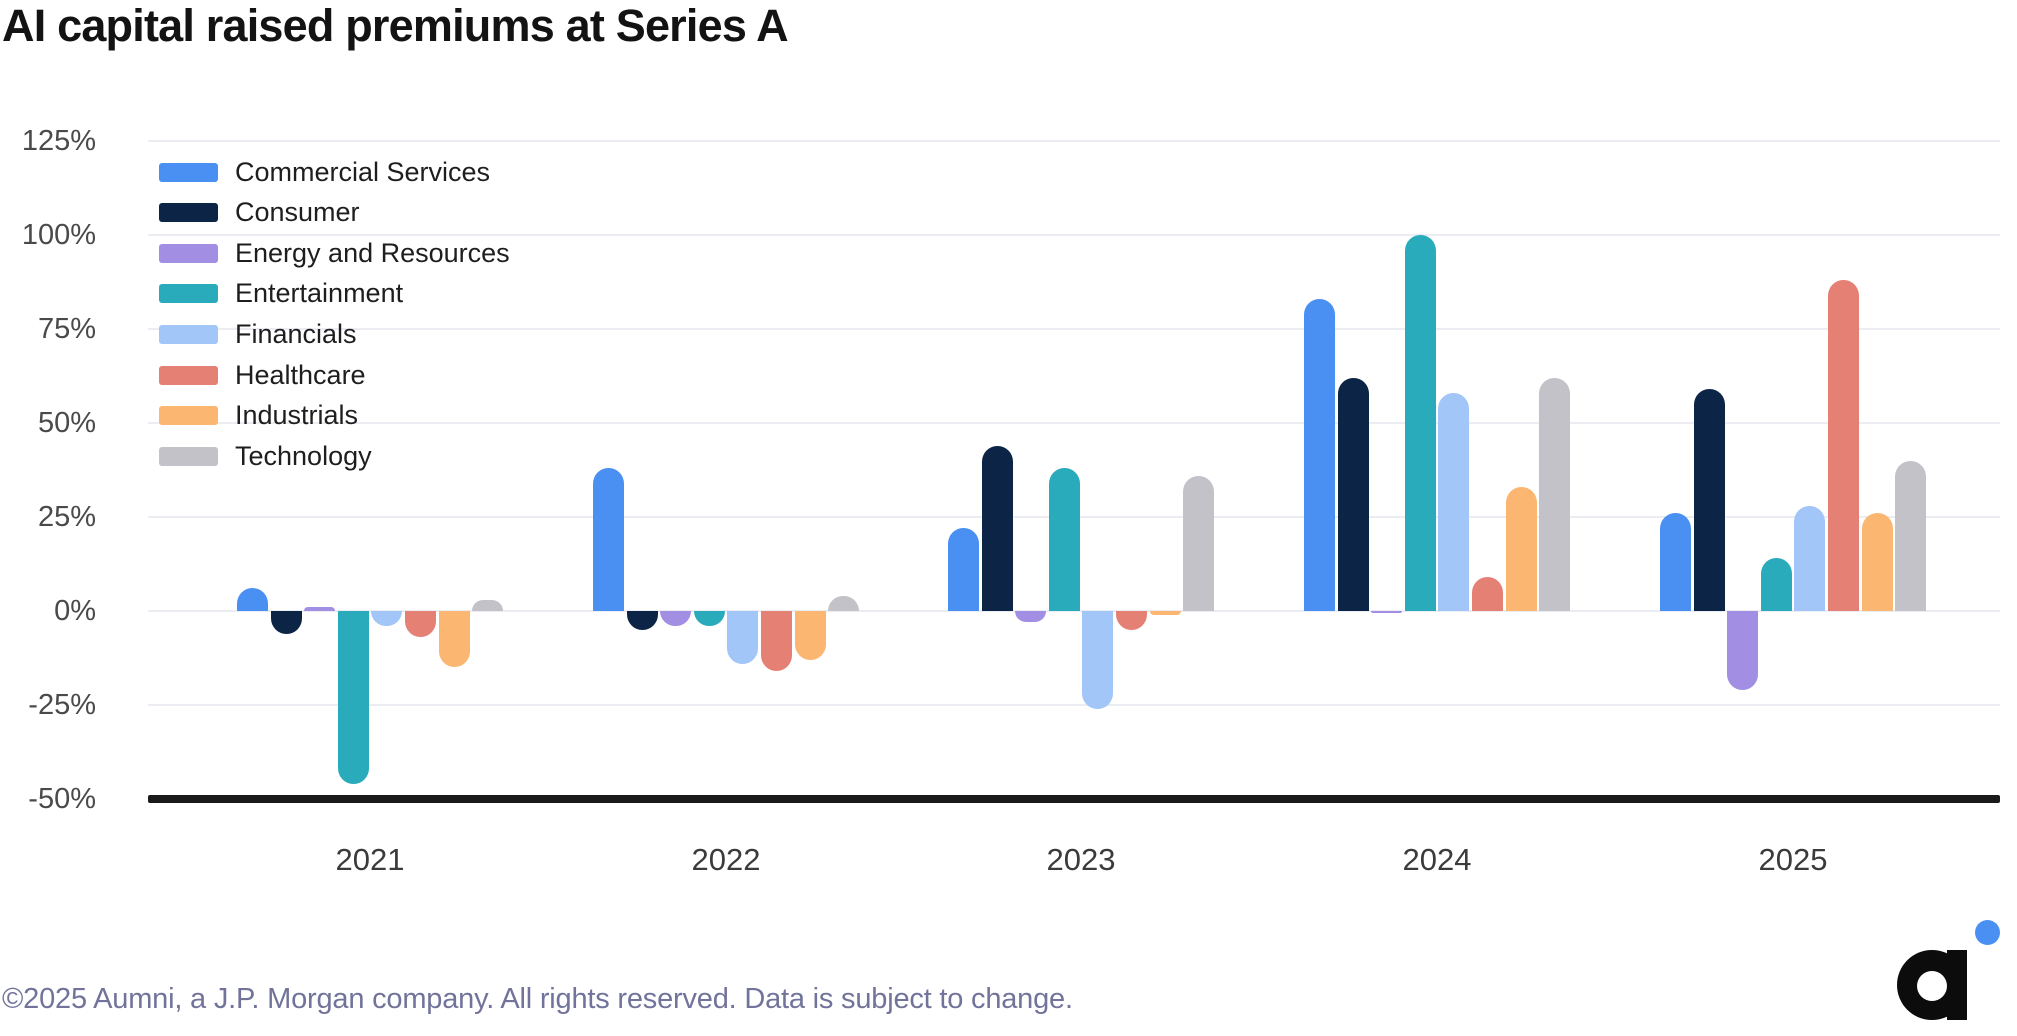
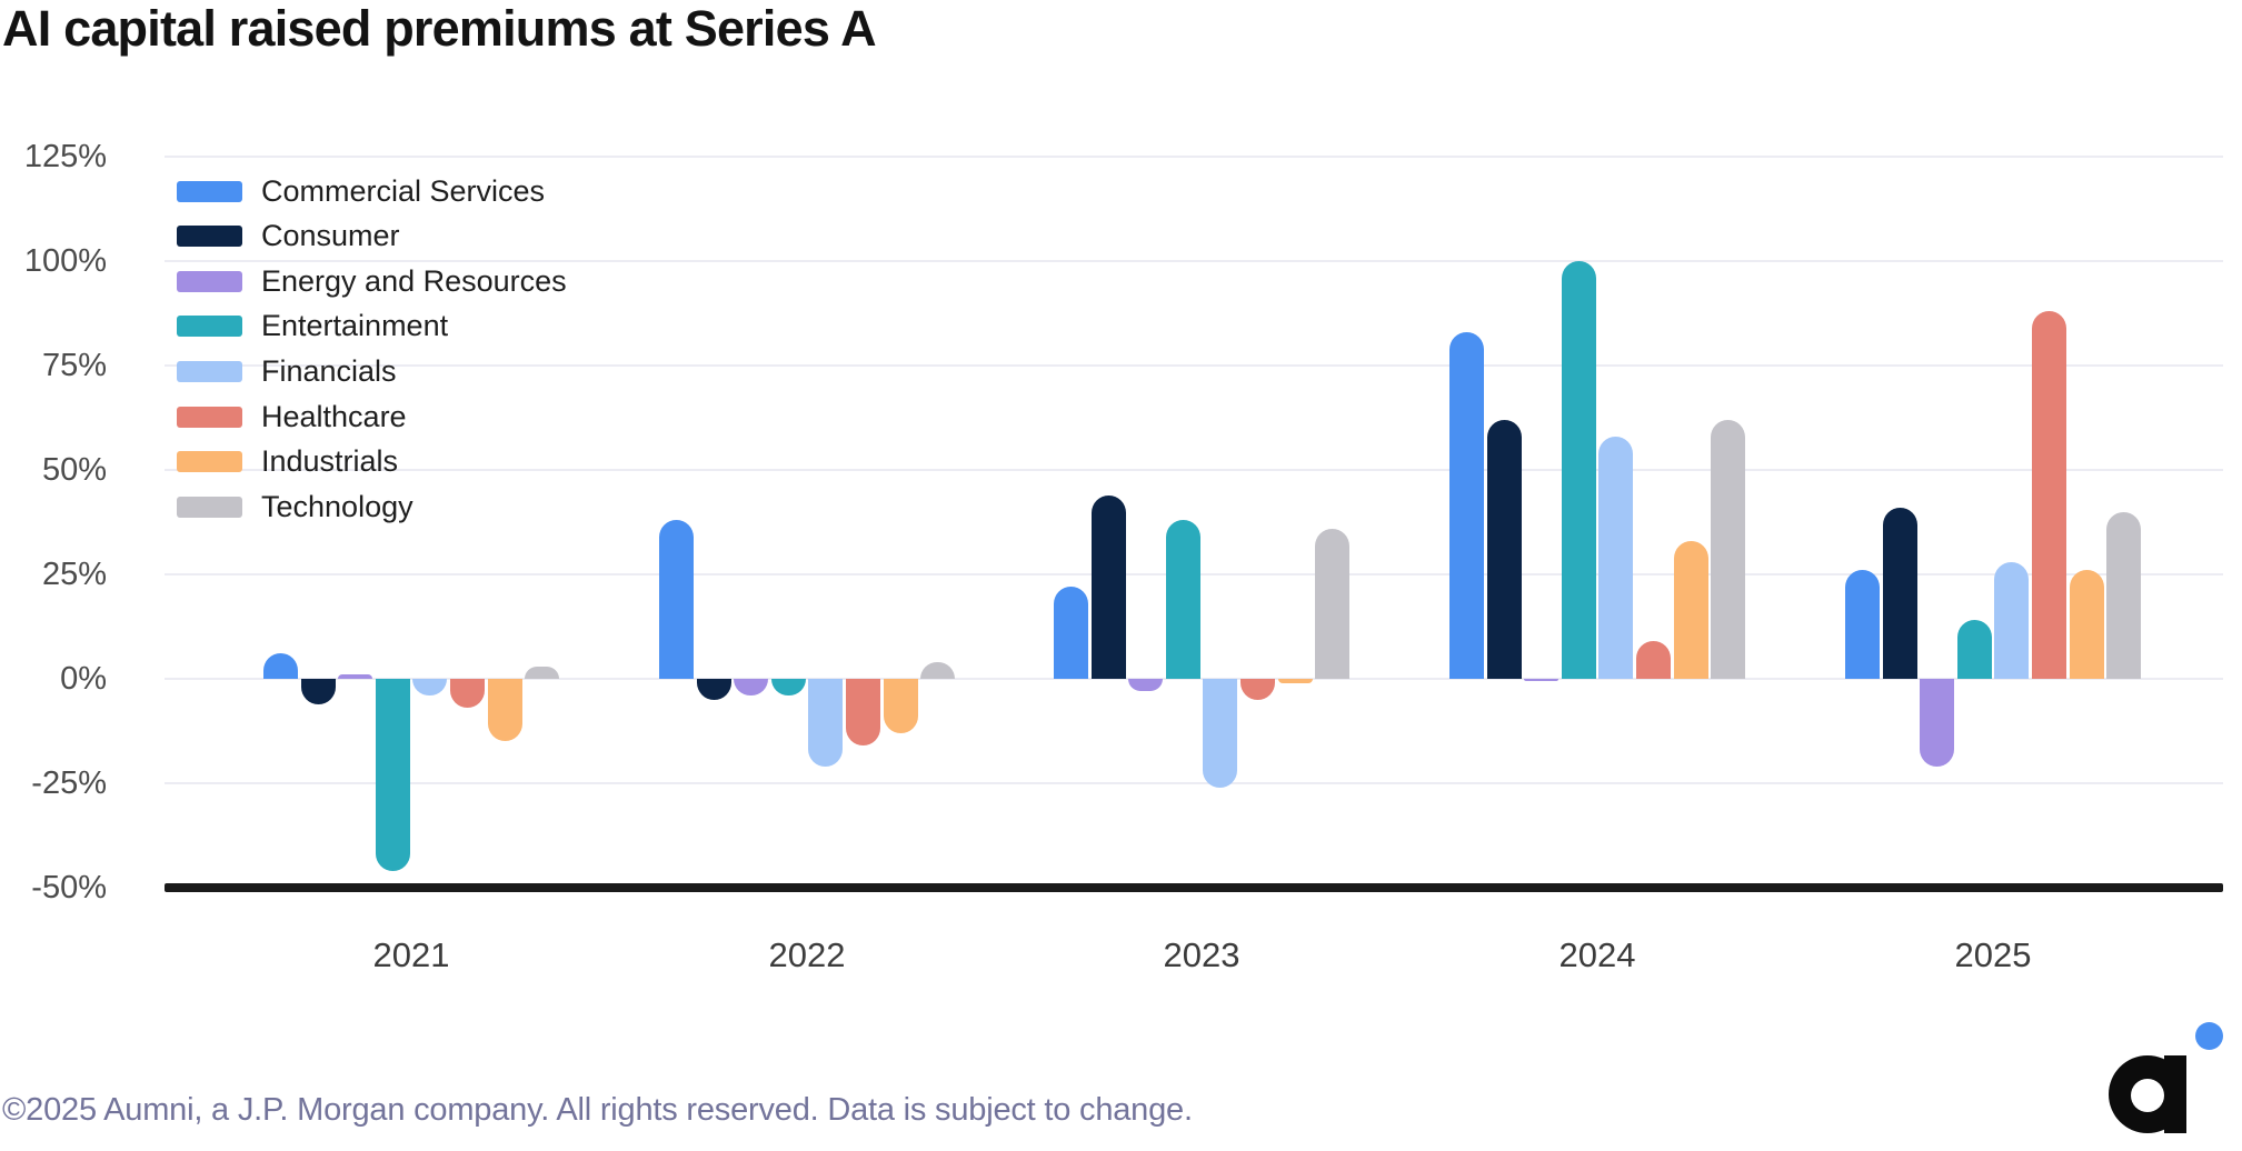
Financials/2022: -14% -> -21%
Consumer/2025: 59% -> 41%
